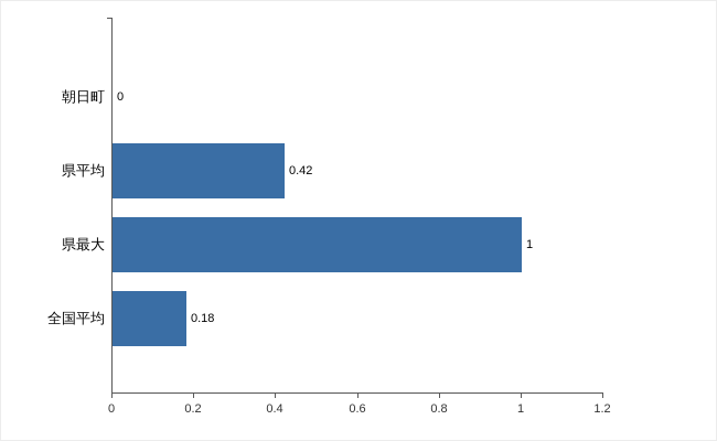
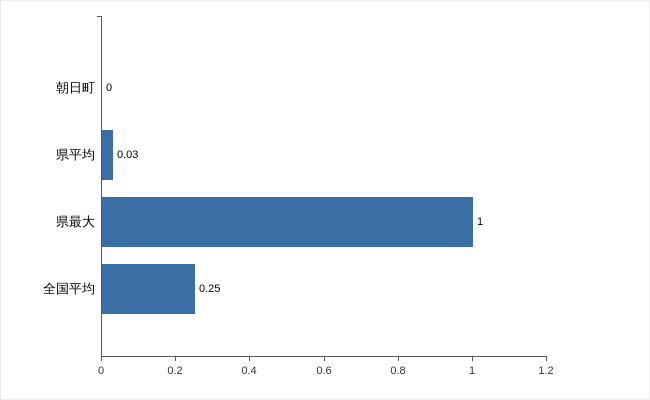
県平均: 0.42 -> 0.03
全国平均: 0.18 -> 0.25
